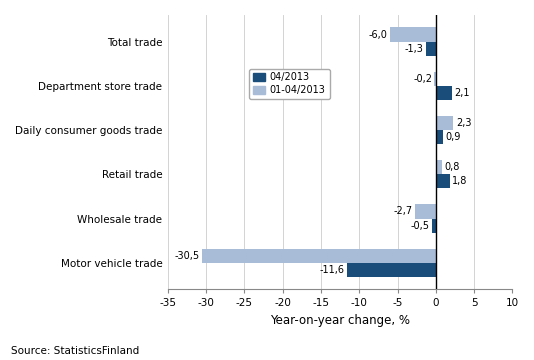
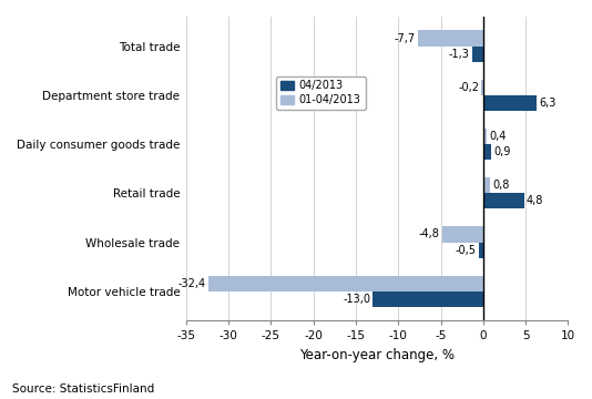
01-04/2013/Total trade: -6,0 -> -7,7
04/2013/Department store trade: 2,1 -> 6,3
01-04/2013/Daily consumer goods trade: 2,3 -> 0,4
04/2013/Retail trade: 1,8 -> 4,8
01-04/2013/Wholesale trade: -2,7 -> -4,8
01-04/2013/Motor vehicle trade: -30,5 -> -32,4
04/2013/Motor vehicle trade: -11,6 -> -13,0
